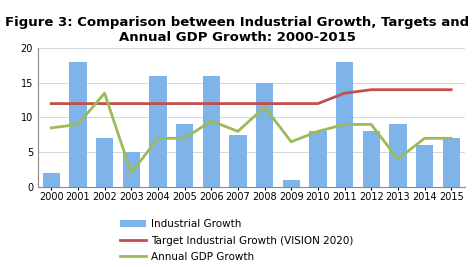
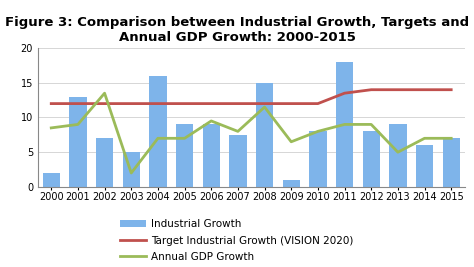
Industrial Growth/2001: 18.0 -> 13.0
Industrial Growth/2006: 16.0 -> 9.0
Annual GDP Growth/2013: 4.0 -> 5.0
